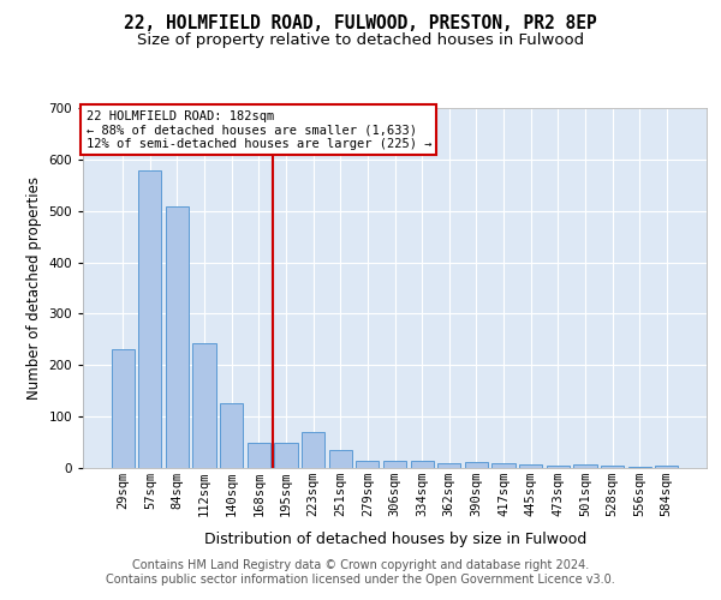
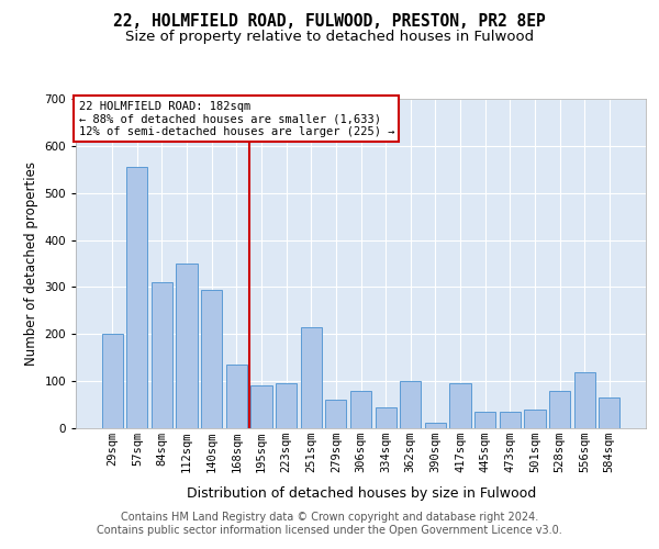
29sqm: 230 -> 200
57sqm: 578 -> 555
84sqm: 508 -> 310
112sqm: 242 -> 350
140sqm: 125 -> 295
168sqm: 50 -> 135
195sqm: 50 -> 90
223sqm: 70 -> 95
251sqm: 35 -> 215
279sqm: 15 -> 60
306sqm: 15 -> 80
334sqm: 15 -> 45
362sqm: 10 -> 100
417sqm: 10 -> 95
445sqm: 6 -> 35
473sqm: 5 -> 35
501sqm: 6 -> 40
528sqm: 5 -> 80
556sqm: 2 -> 120
584sqm: 5 -> 65
